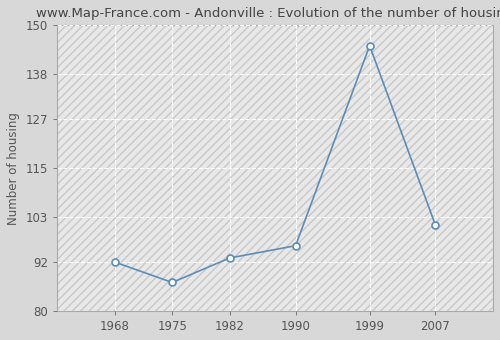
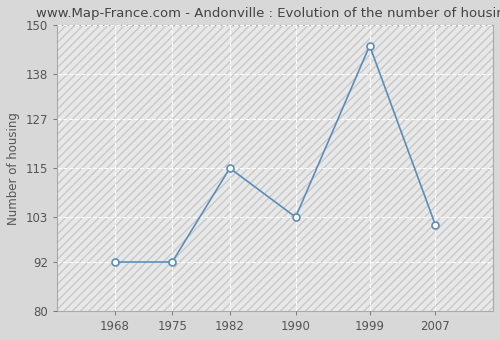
1975: 87 -> 92
1982: 93 -> 115
1990: 96 -> 103
